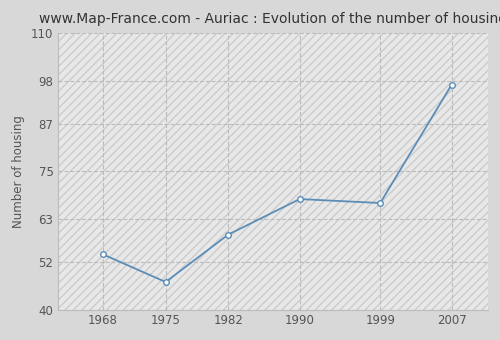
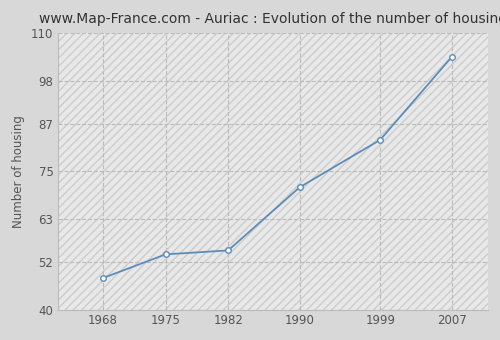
1968: 54 -> 48
1975: 47 -> 54
1982: 59 -> 55
1990: 68 -> 71
1999: 67 -> 83
2007: 97 -> 104
